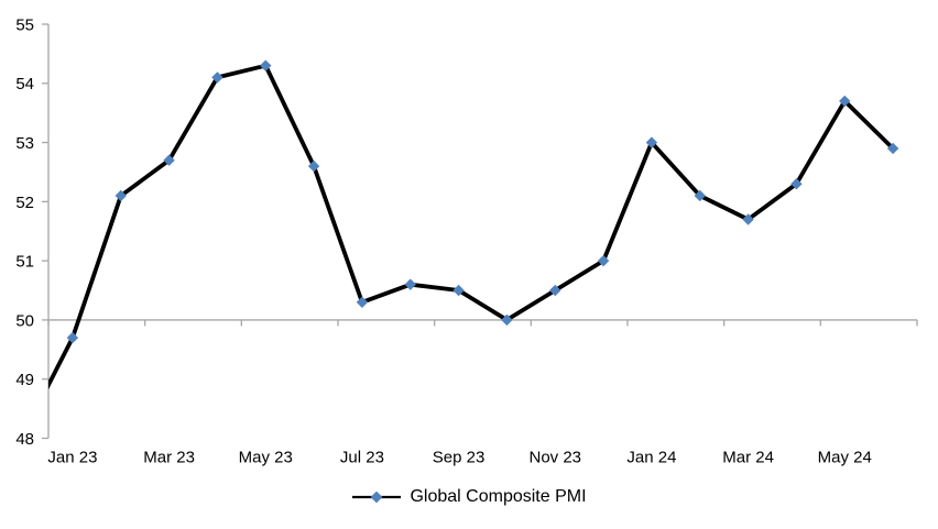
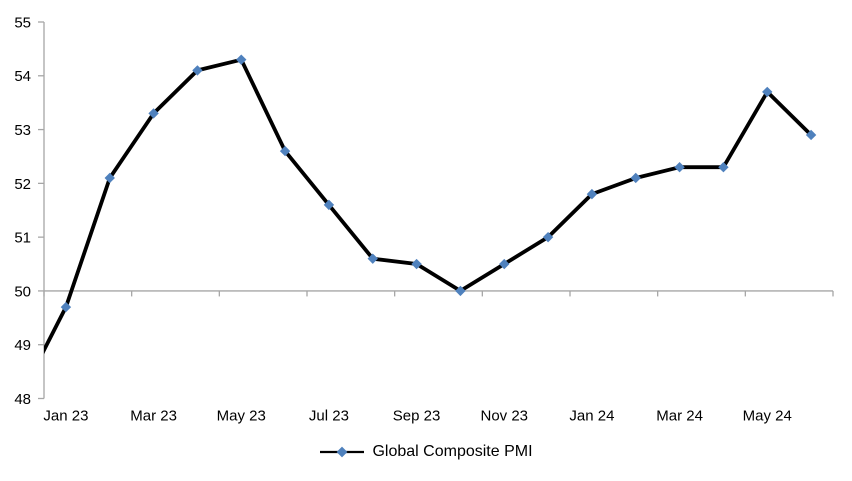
Mar 23: 52.7 -> 53.3
Jul 23: 50.3 -> 51.6
Jan 24: 53.0 -> 51.8
Mar 24: 51.7 -> 52.3
